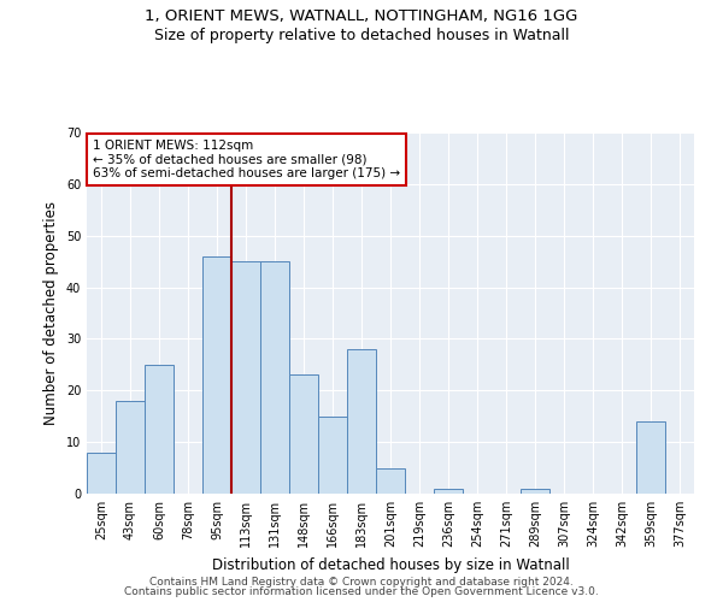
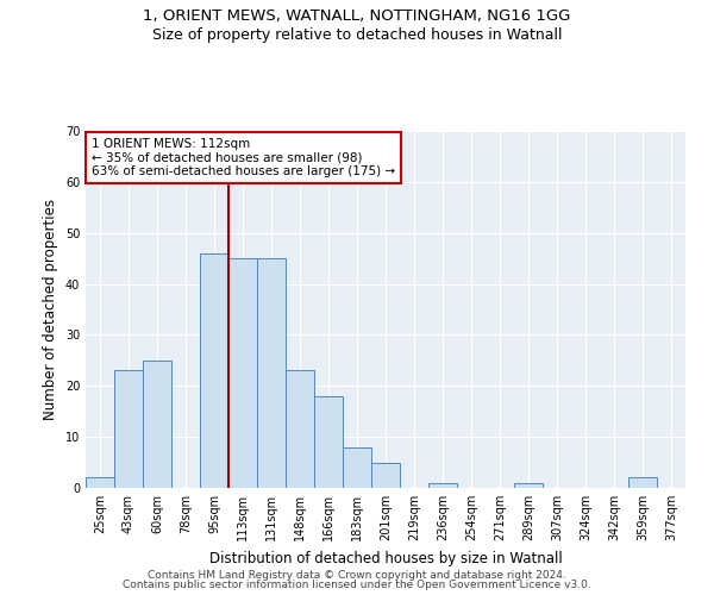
25sqm: 8 -> 2
43sqm: 18 -> 23
166sqm: 15 -> 18
183sqm: 28 -> 8
359sqm: 14 -> 2
